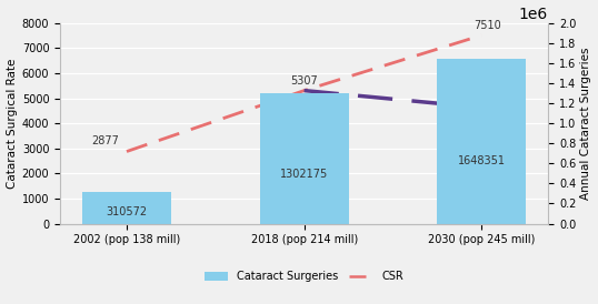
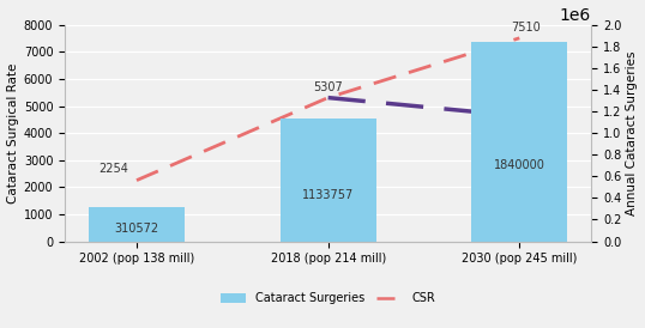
CSR/2002 (pop 138 mill): 2877 -> 2254
Cataract Surgeries/2018 (pop 214 mill): 1302175 -> 1133757
Cataract Surgeries/2030 (pop 245 mill): 1648351 -> 1840000
